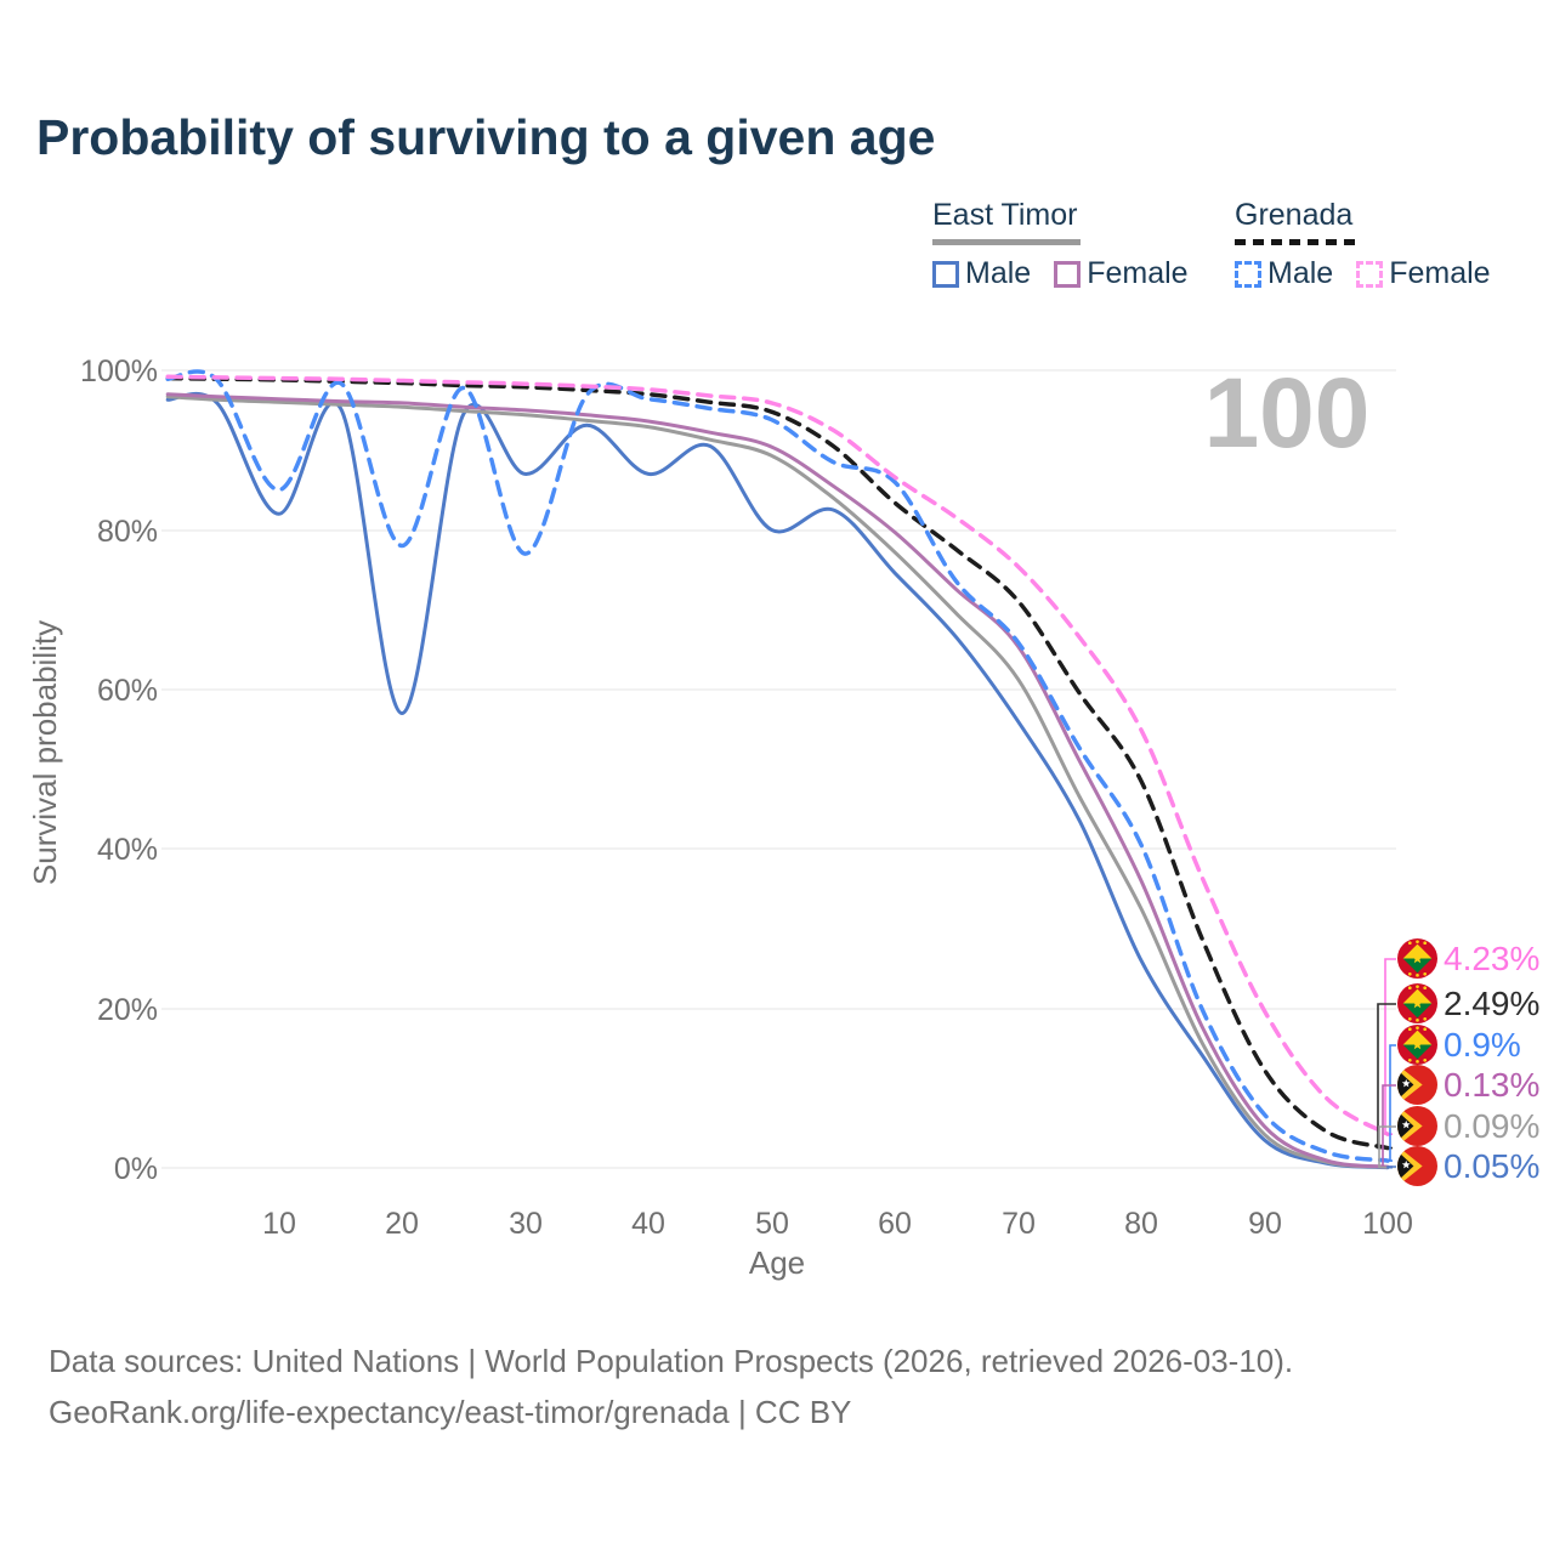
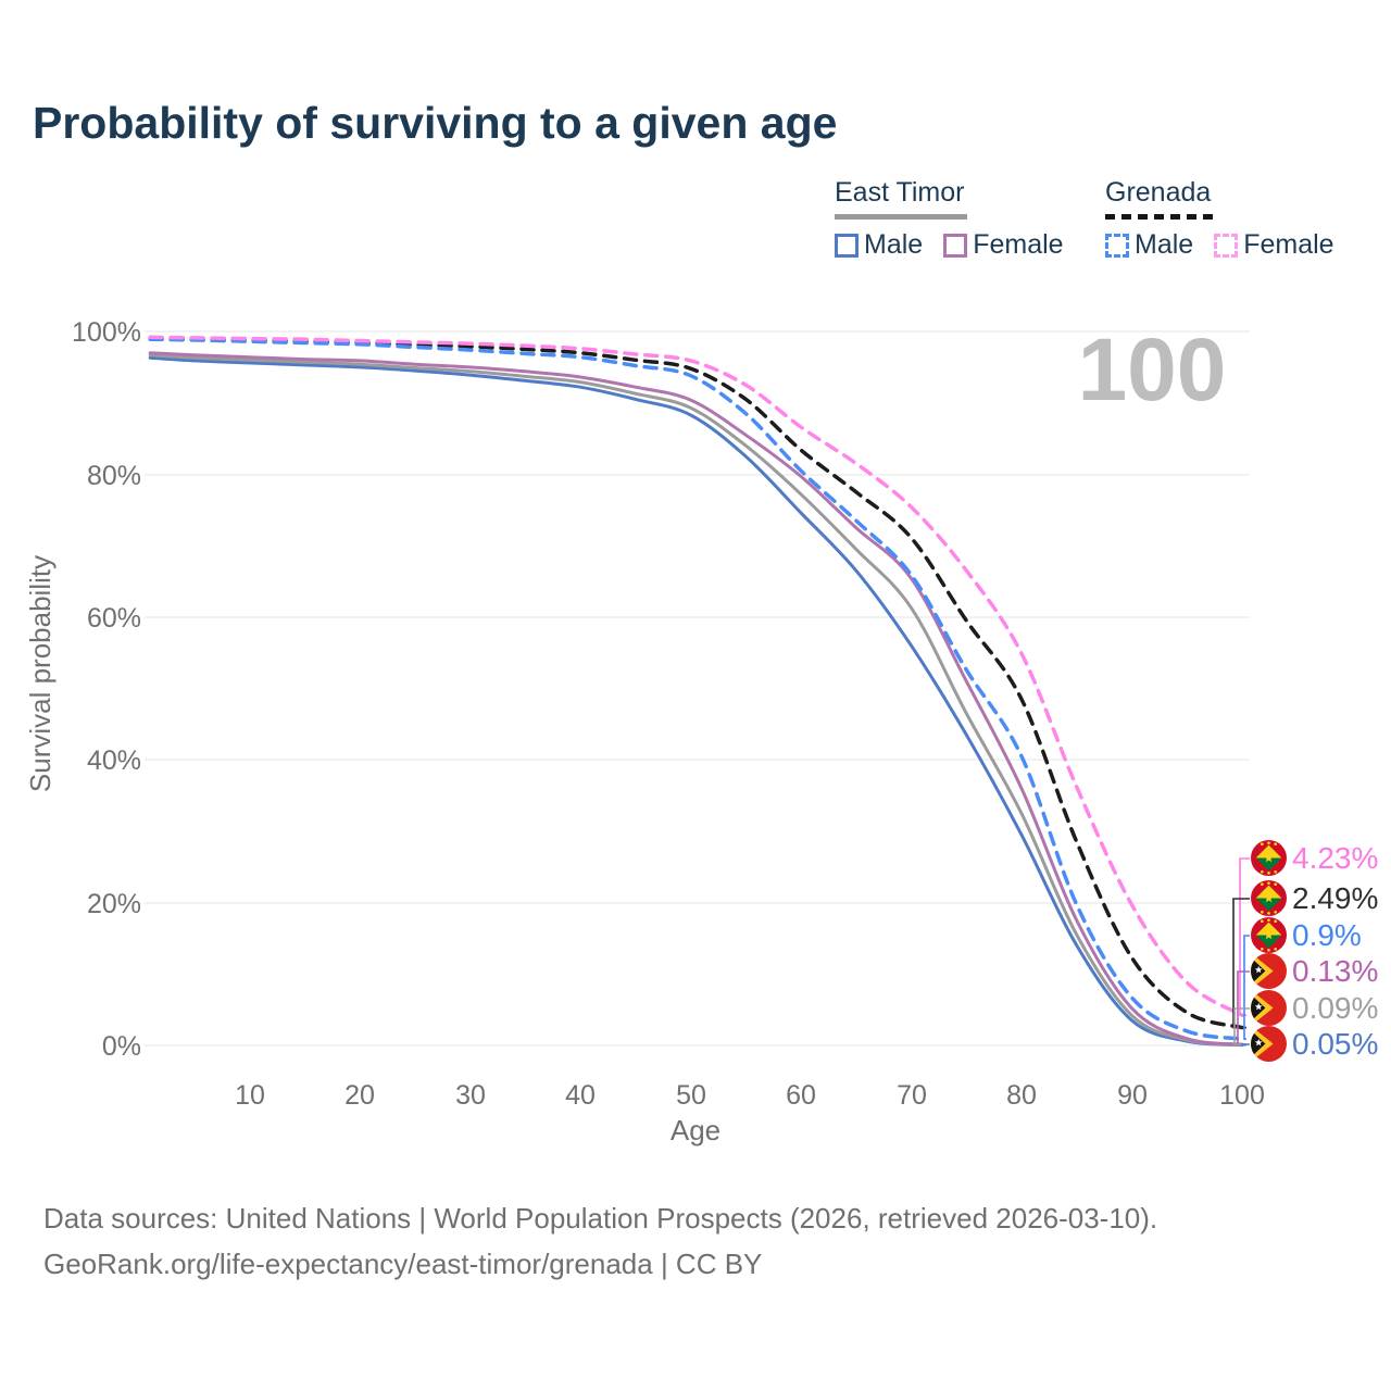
East Timor Male/10: 82% -> 96%
Grenada Male/10: 85% -> 99%
East Timor Male/20: 57% -> 95%
Grenada Male/20: 78% -> 98%
East Timor Male/30: 87% -> 94%
Grenada Male/30: 77% -> 97%
East Timor Male/40: 87% -> 92%
East Timor Male/50: 80% -> 88%
Grenada Male/60: 86% -> 80%
East Timor Male/80: 26% -> 30%
